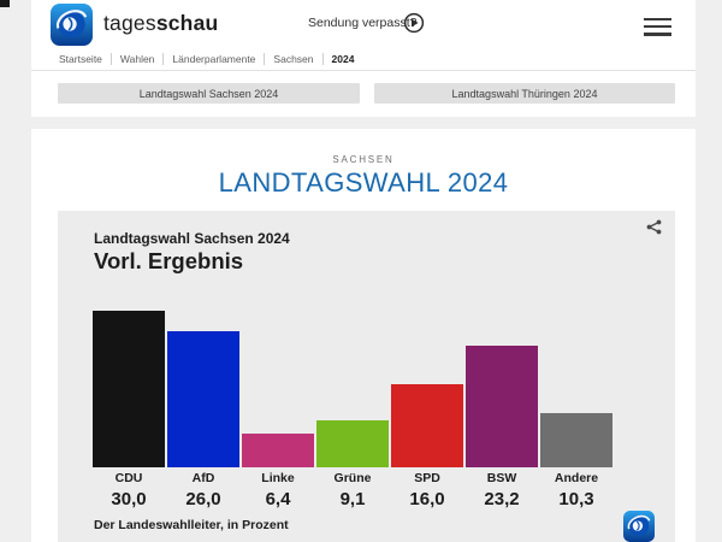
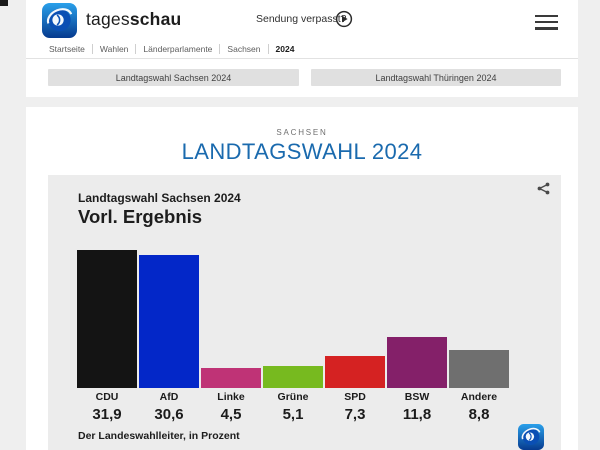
CDU: 30,0 -> 31,9
AfD: 26,0 -> 30,6
Linke: 6,4 -> 4,5
Grüne: 9,1 -> 5,1
SPD: 16,0 -> 7,3
BSW: 23,2 -> 11,8
Andere: 10,3 -> 8,8
